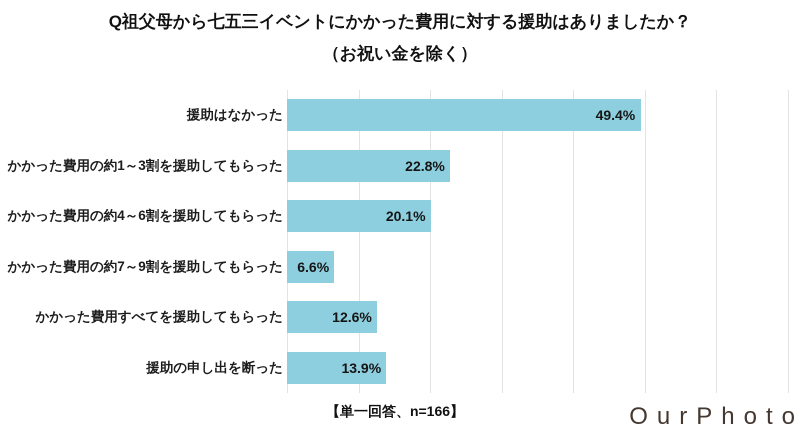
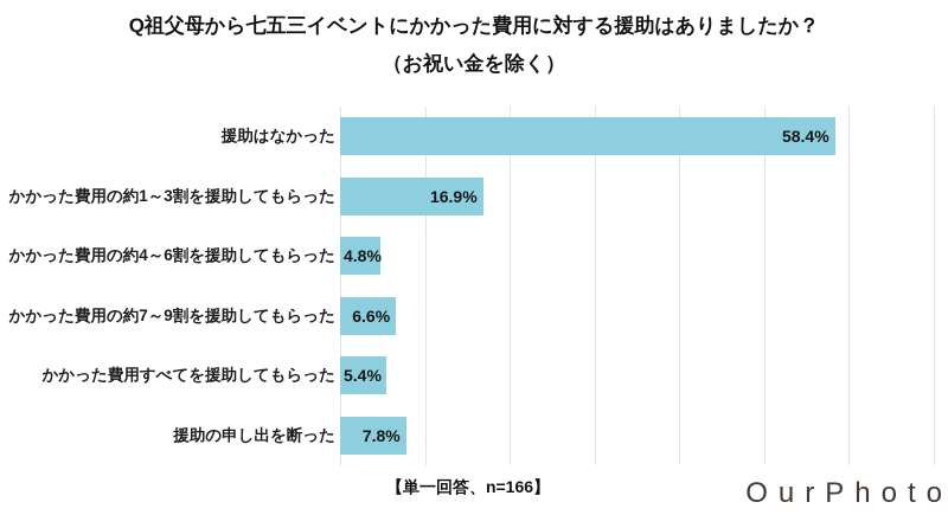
援助はなかった: 49.4% -> 58.4%
かかった費用の約1～3割を援助してもらった: 22.8% -> 16.9%
かかった費用の約4～6割を援助してもらった: 20.1% -> 4.8%
かかった費用すべてを援助してもらった: 12.6% -> 5.4%
援助の申し出を断った: 13.9% -> 7.8%
